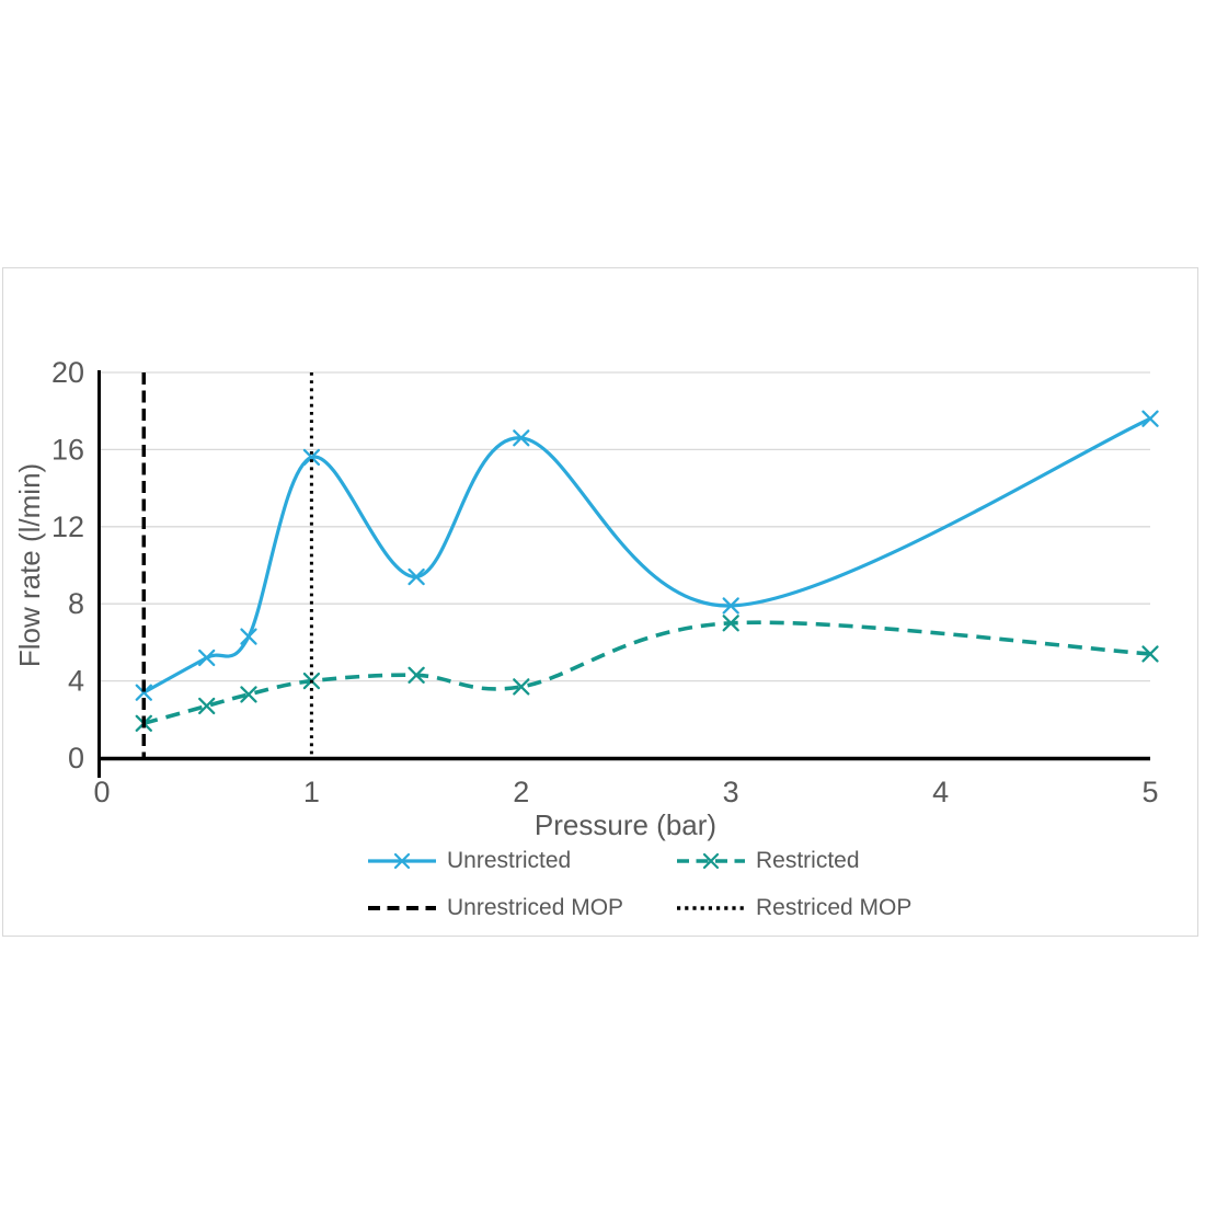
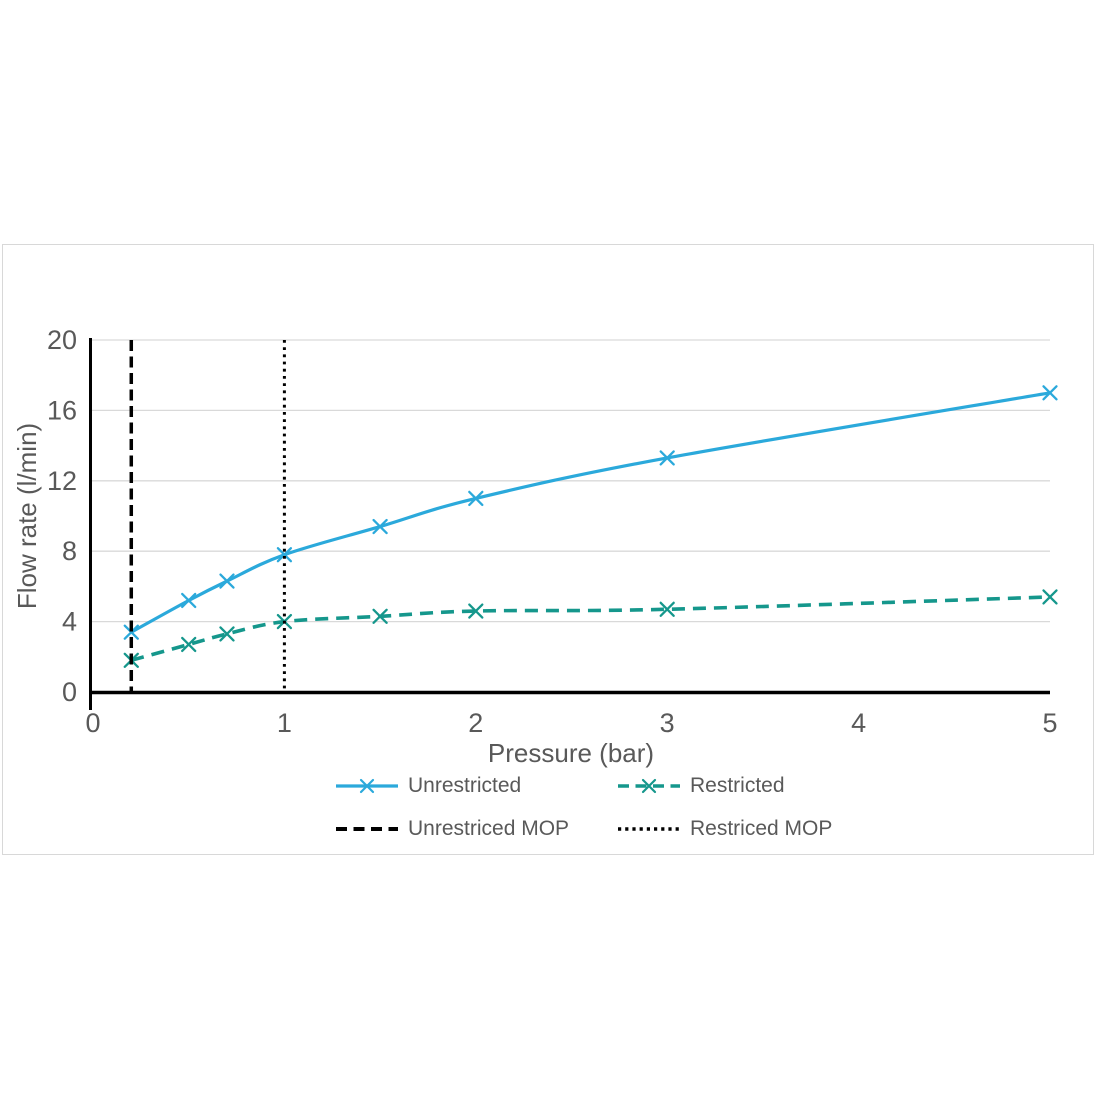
Unrestricted/1: 15.6 -> 7.8
Unrestricted/2: 16.6 -> 11.0
Restricted/2: 3.7 -> 4.6
Unrestricted/3: 7.9 -> 13.3
Restricted/3: 7.0 -> 4.7
Unrestricted/5: 17.6 -> 17.0
